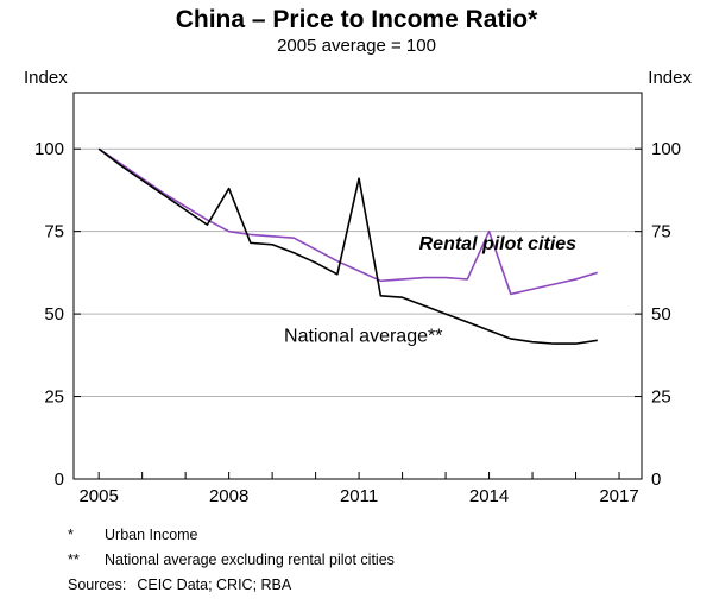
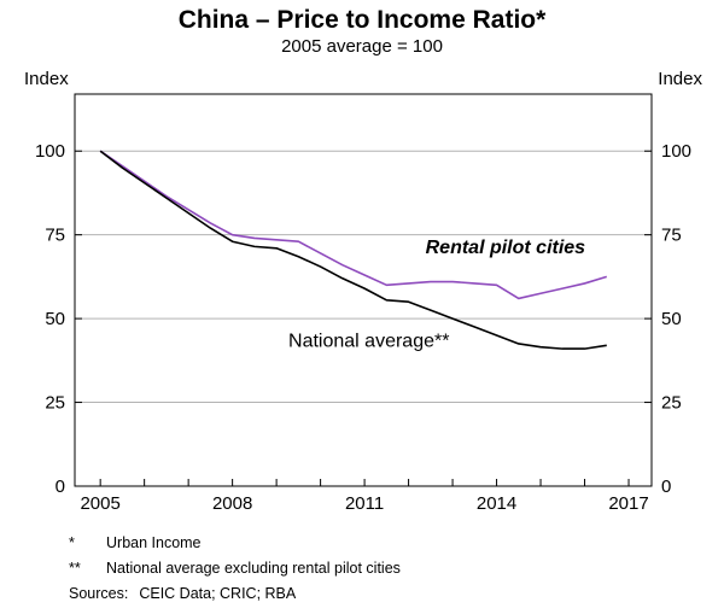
National average**/2008: 88 -> 73
National average**/2011: 91 -> 59
Rental pilot cities/2014: 75 -> 60
